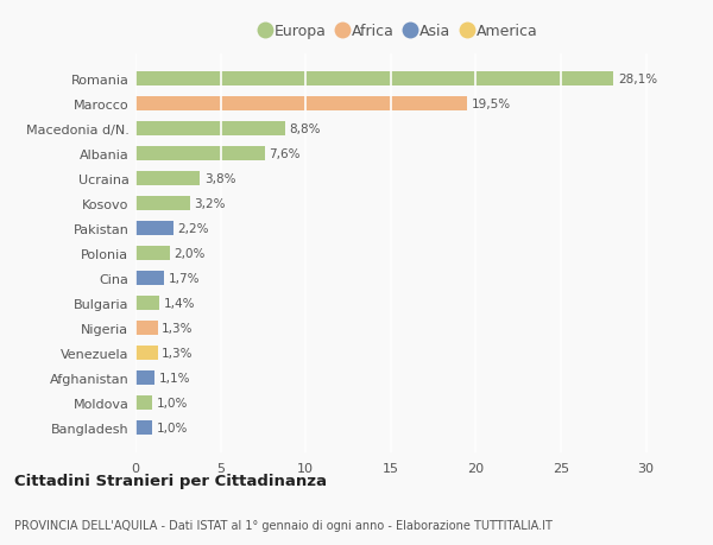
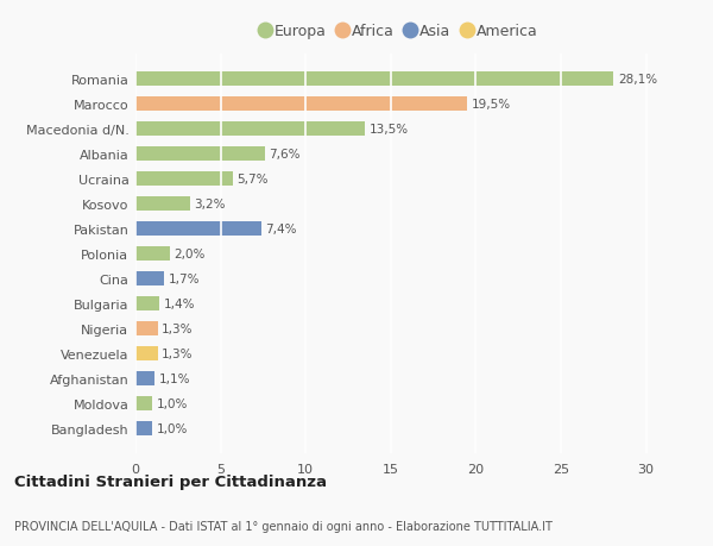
Macedonia d/N.: 8,8% -> 13,5%
Ucraina: 3,8% -> 5,7%
Pakistan: 2,2% -> 7,4%
